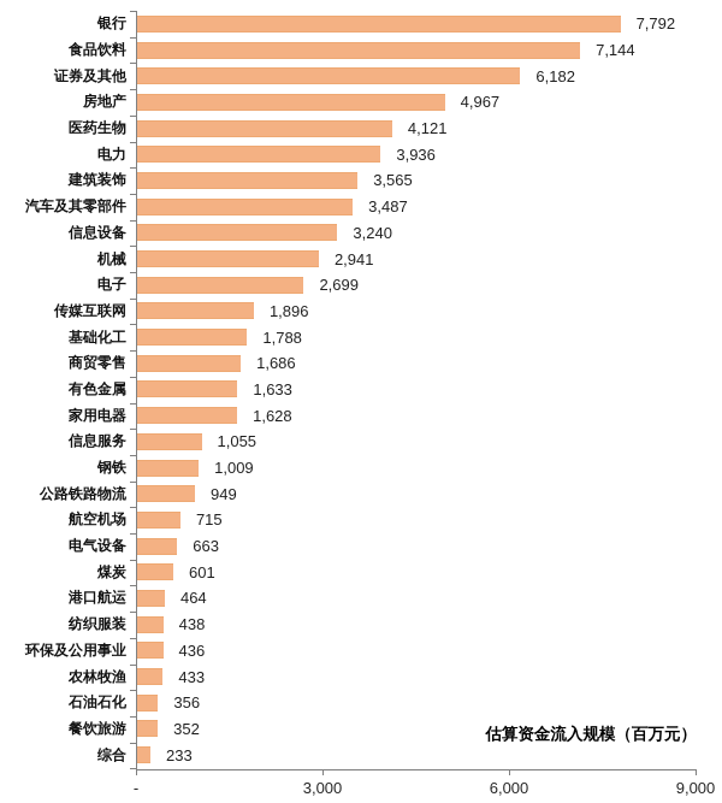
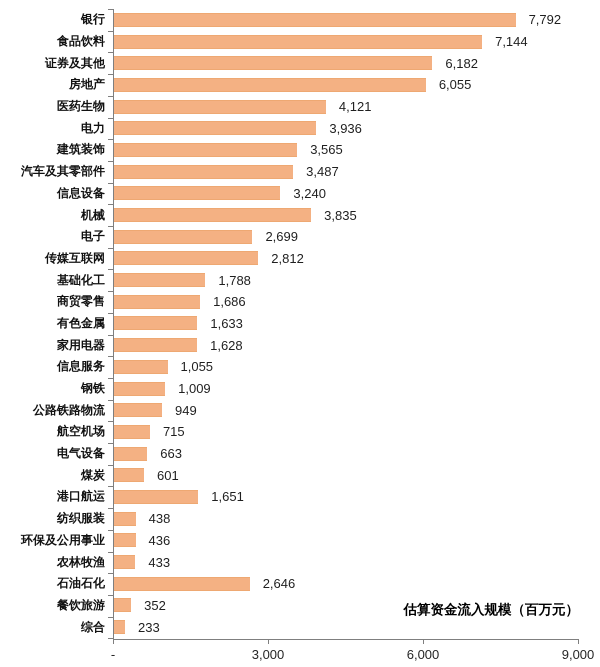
房地产: 4,967 -> 6,055
机械: 2,941 -> 3,835
传媒互联网: 1,896 -> 2,812
港口航运: 464 -> 1,651
石油石化: 356 -> 2,646
